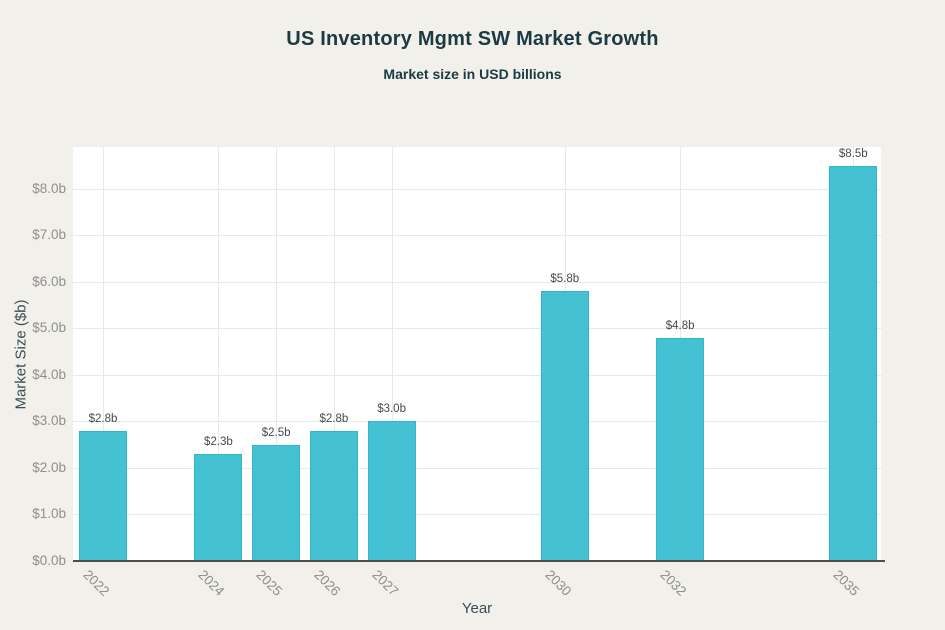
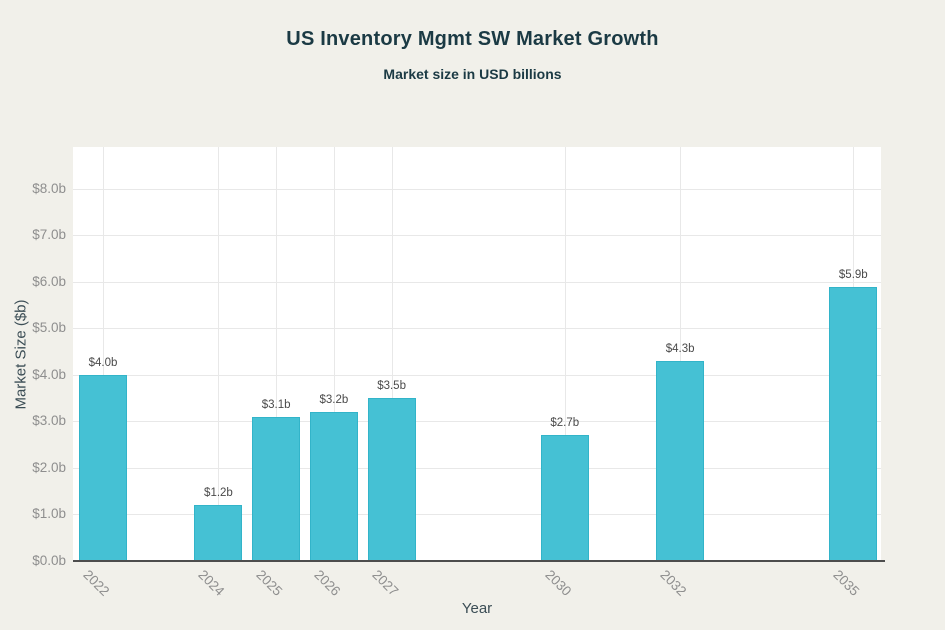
2022: $2.8b -> $4.0b
2024: $2.3b -> $1.2b
2025: $2.5b -> $3.1b
2026: $2.8b -> $3.2b
2027: $3.0b -> $3.5b
2030: $5.8b -> $2.7b
2032: $4.8b -> $4.3b
2035: $8.5b -> $5.9b
